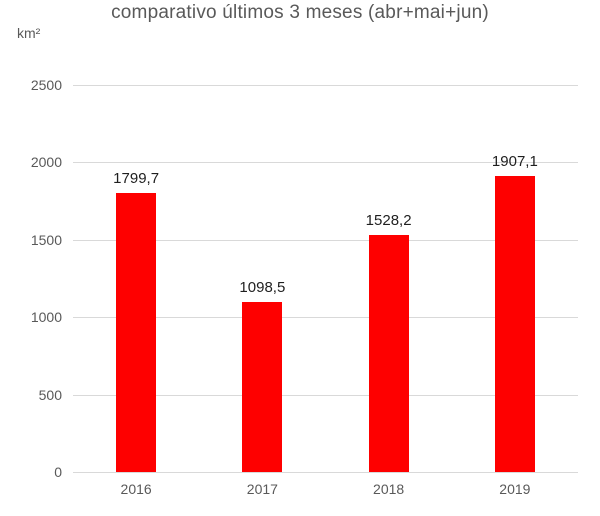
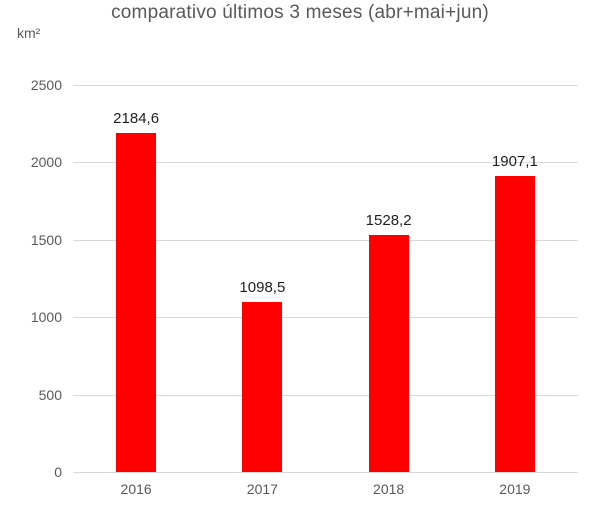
2016: 1799,7 -> 2184,6
